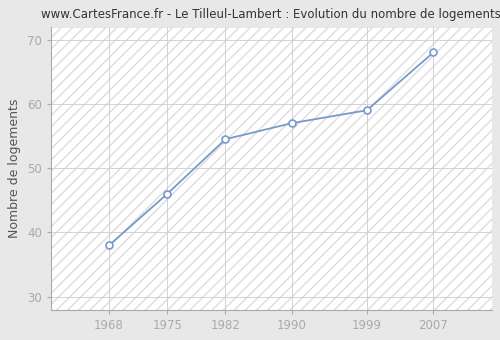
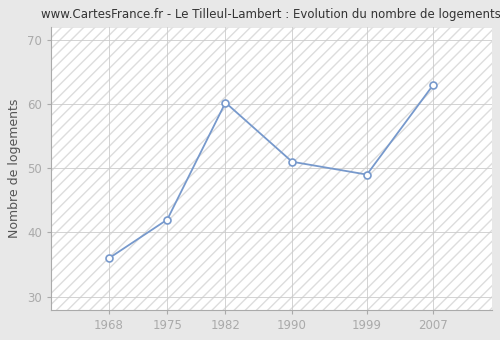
1968: 38.0 -> 36.0
1975: 46.0 -> 42.0
1982: 54.5 -> 60.2
1990: 57.0 -> 51.0
1999: 59.0 -> 49.0
2007: 68.0 -> 63.0
